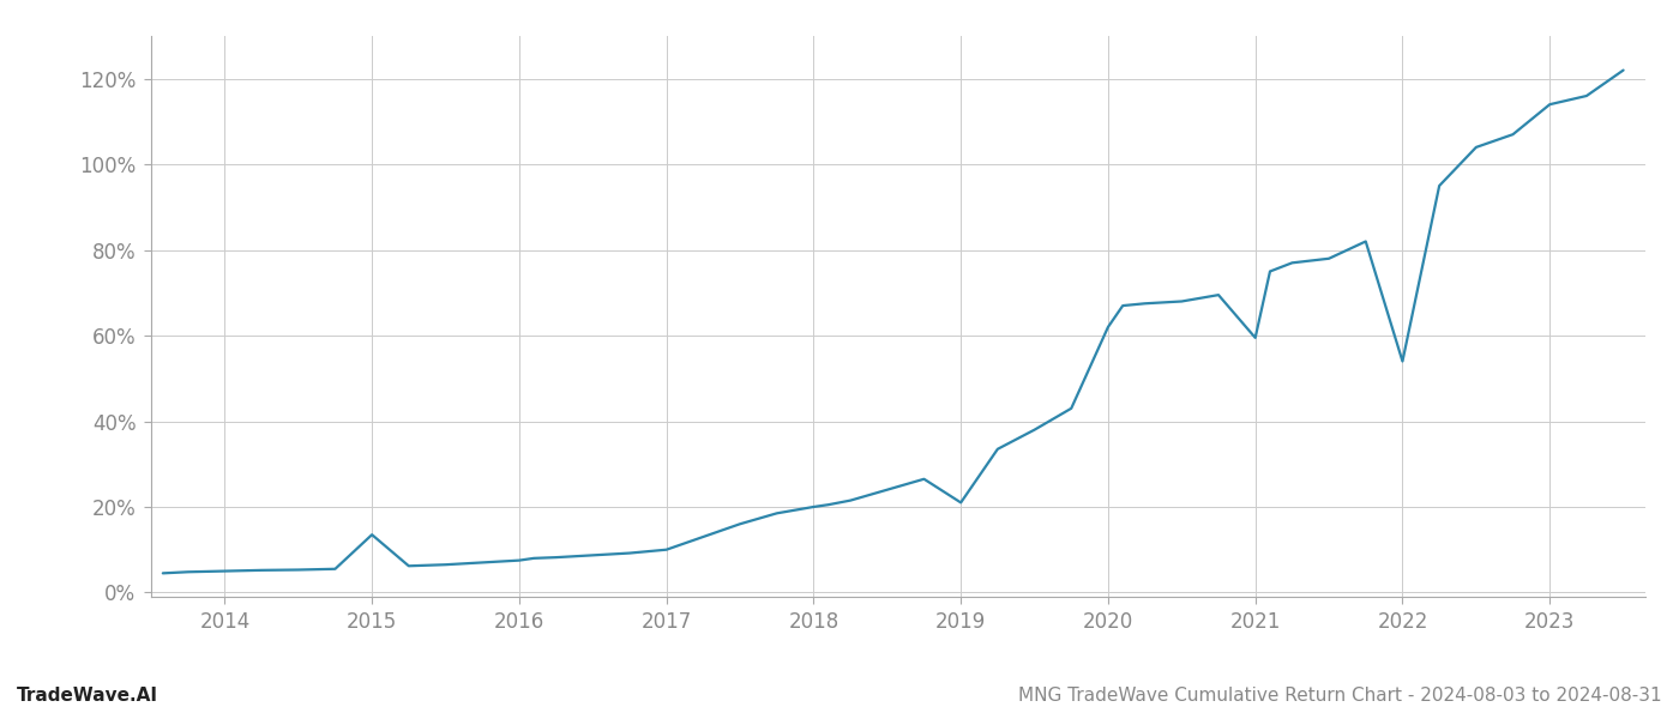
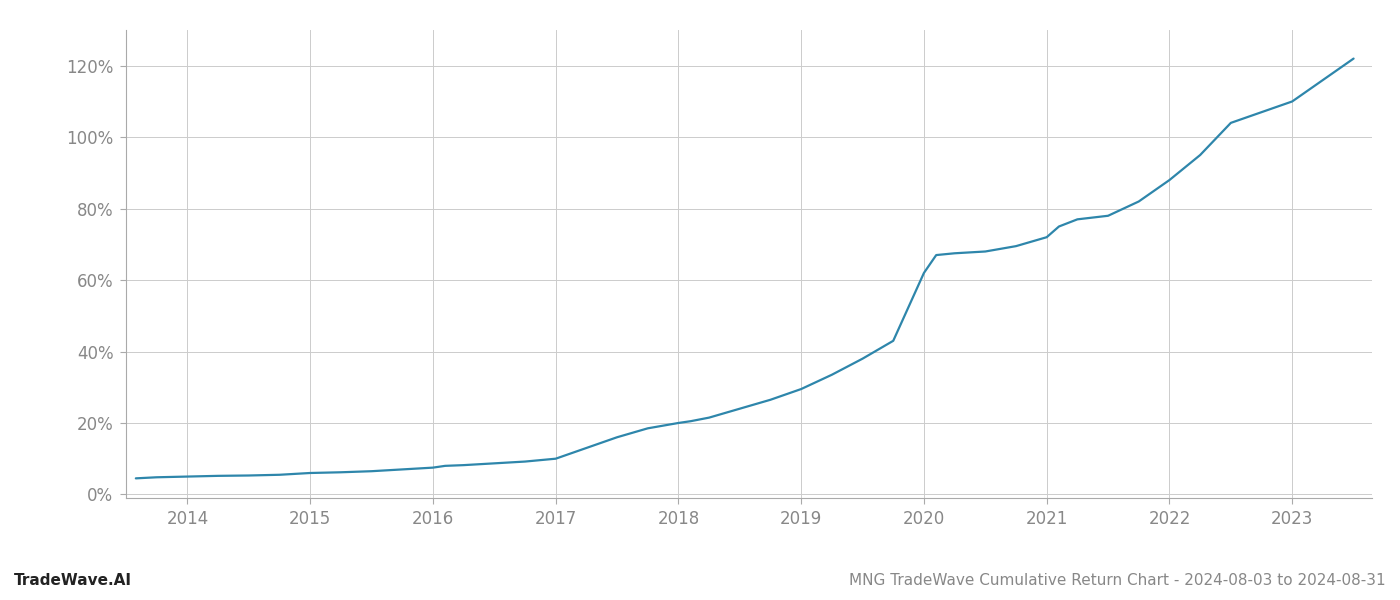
2015: 13.5% -> 6.0%
2019: 21.0% -> 29.5%
2021: 59.5% -> 72.0%
2022: 54.0% -> 88.0%
2023: 114.0% -> 110.0%
